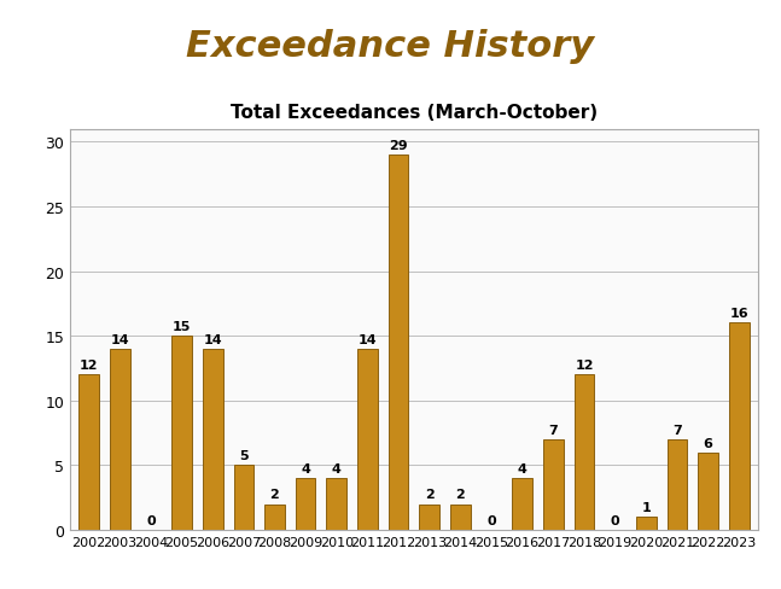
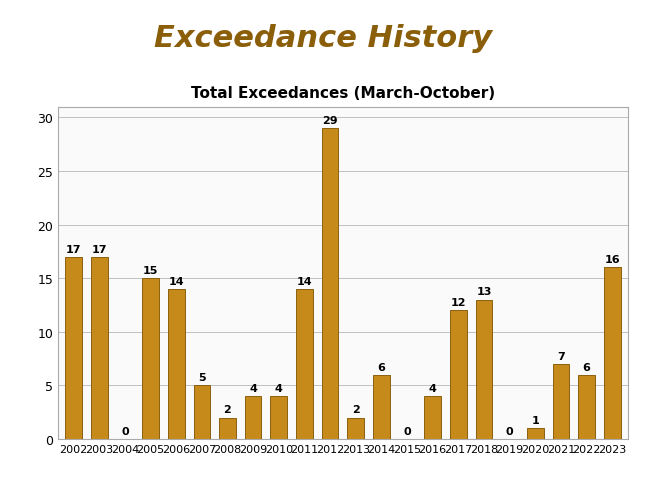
2002: 12 -> 17
2003: 14 -> 17
2014: 2 -> 6
2017: 7 -> 12
2018: 12 -> 13
